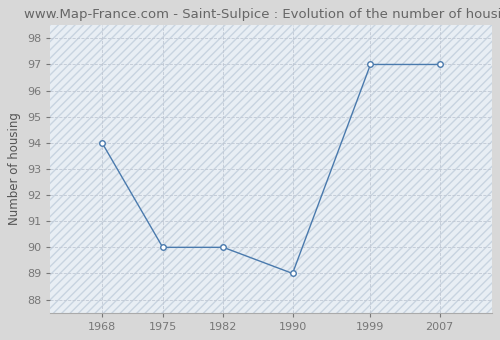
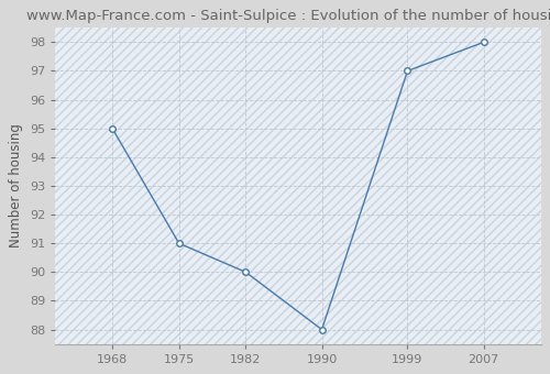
1968: 94 -> 95
1975: 90 -> 91
1990: 89 -> 88
2007: 97 -> 98
